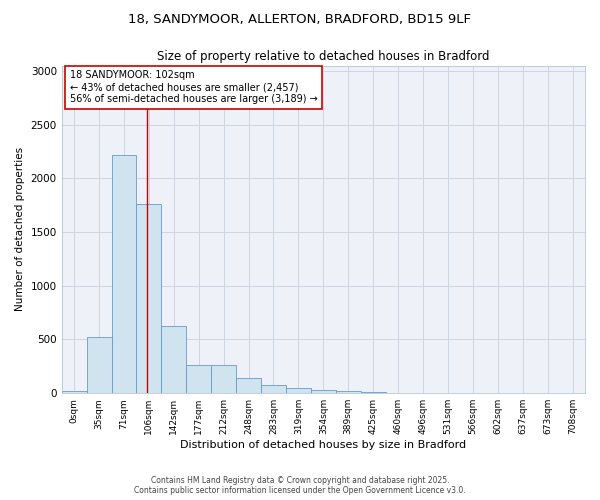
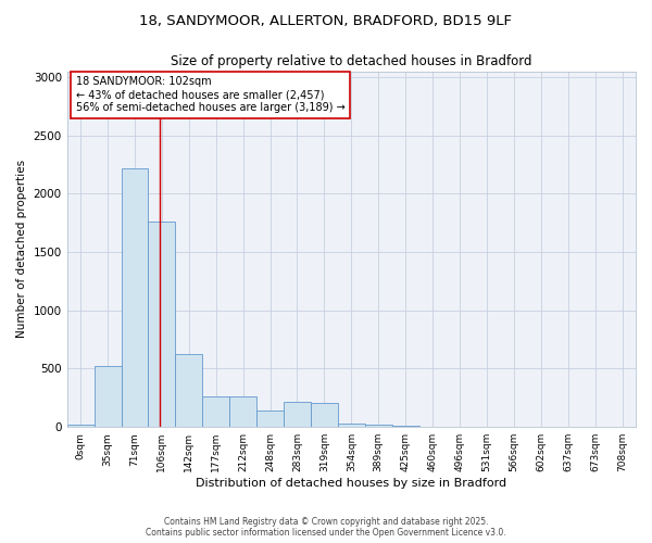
283sqm: 80 -> 220
319sqm: 50 -> 210
